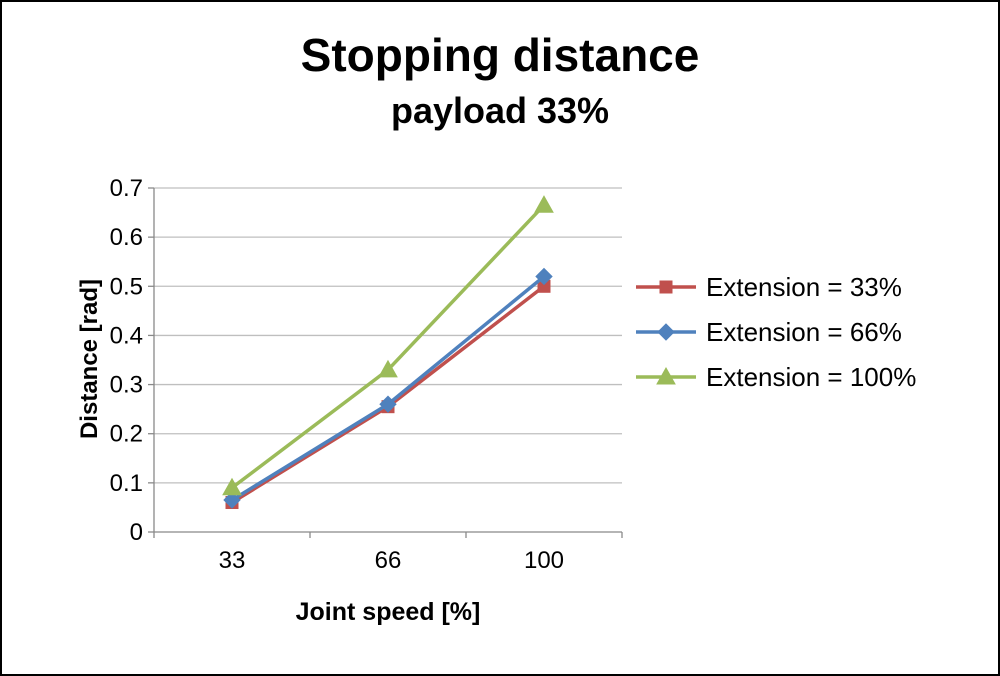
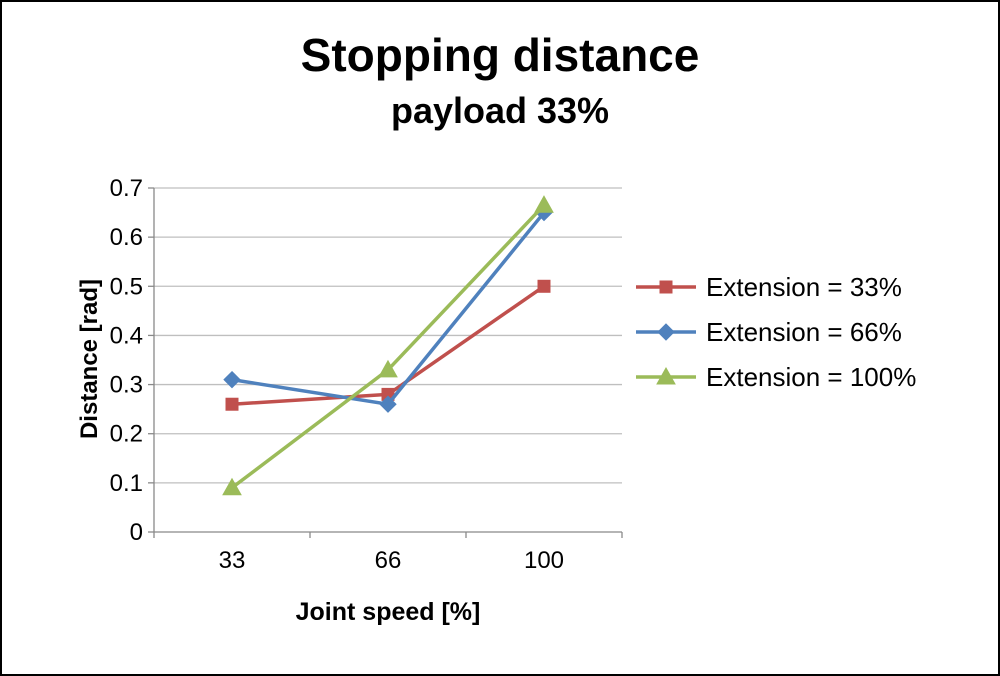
Extension = 33%/33: 0.06 -> 0.26
Extension = 66%/33: 0.07 -> 0.31
Extension = 33%/66: 0.26 -> 0.28
Extension = 66%/100: 0.52 -> 0.65
